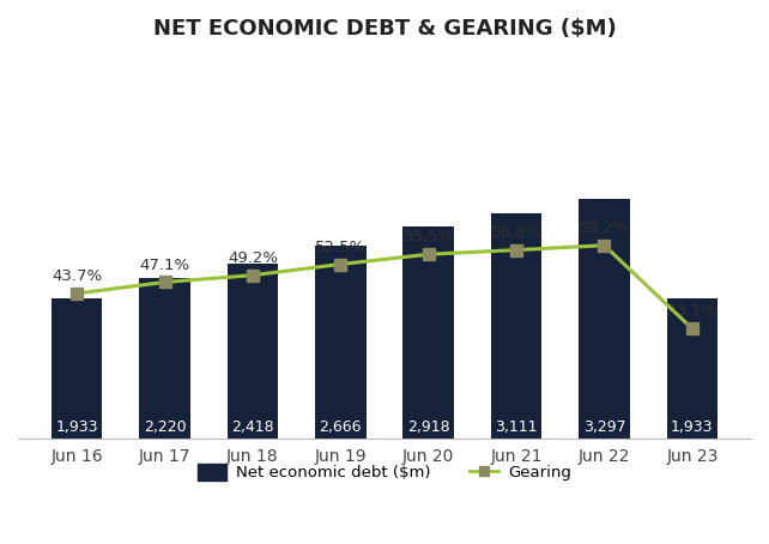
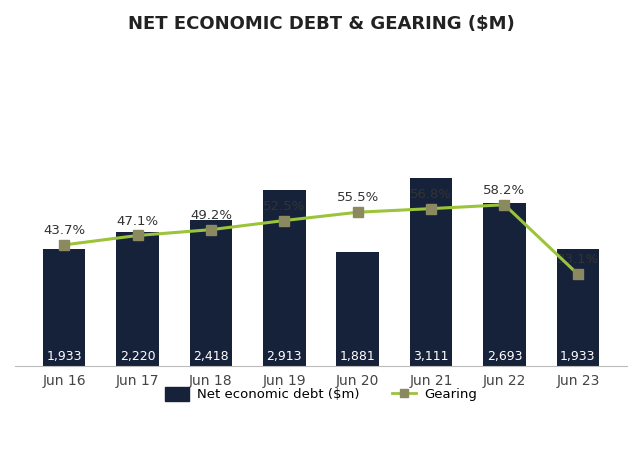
Net economic debt ($m)/Jun 19: 2,666 -> 2,913
Net economic debt ($m)/Jun 20: 2,918 -> 1,881
Net economic debt ($m)/Jun 22: 3,297 -> 2,693
